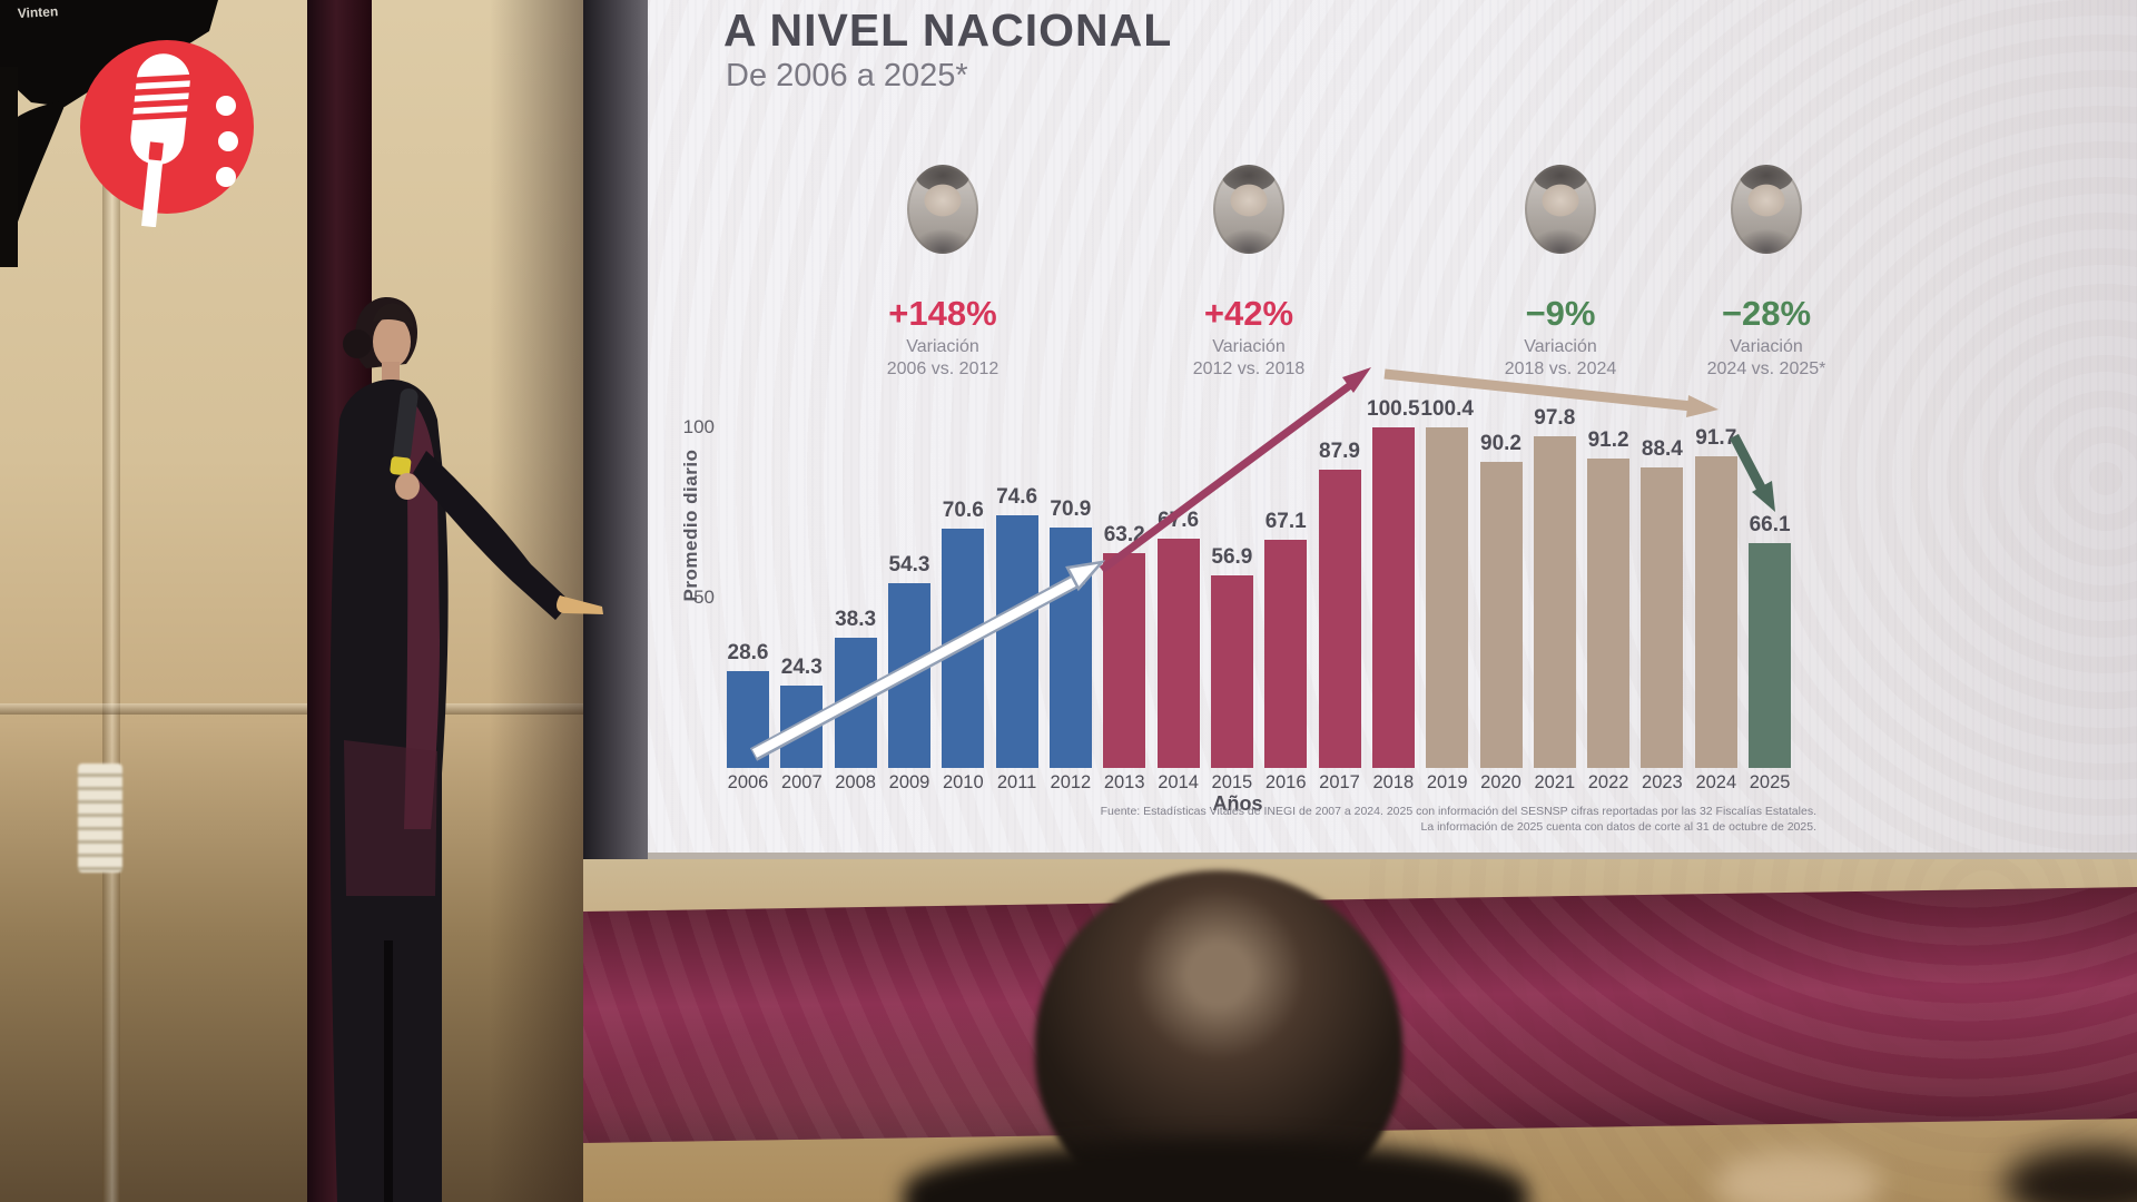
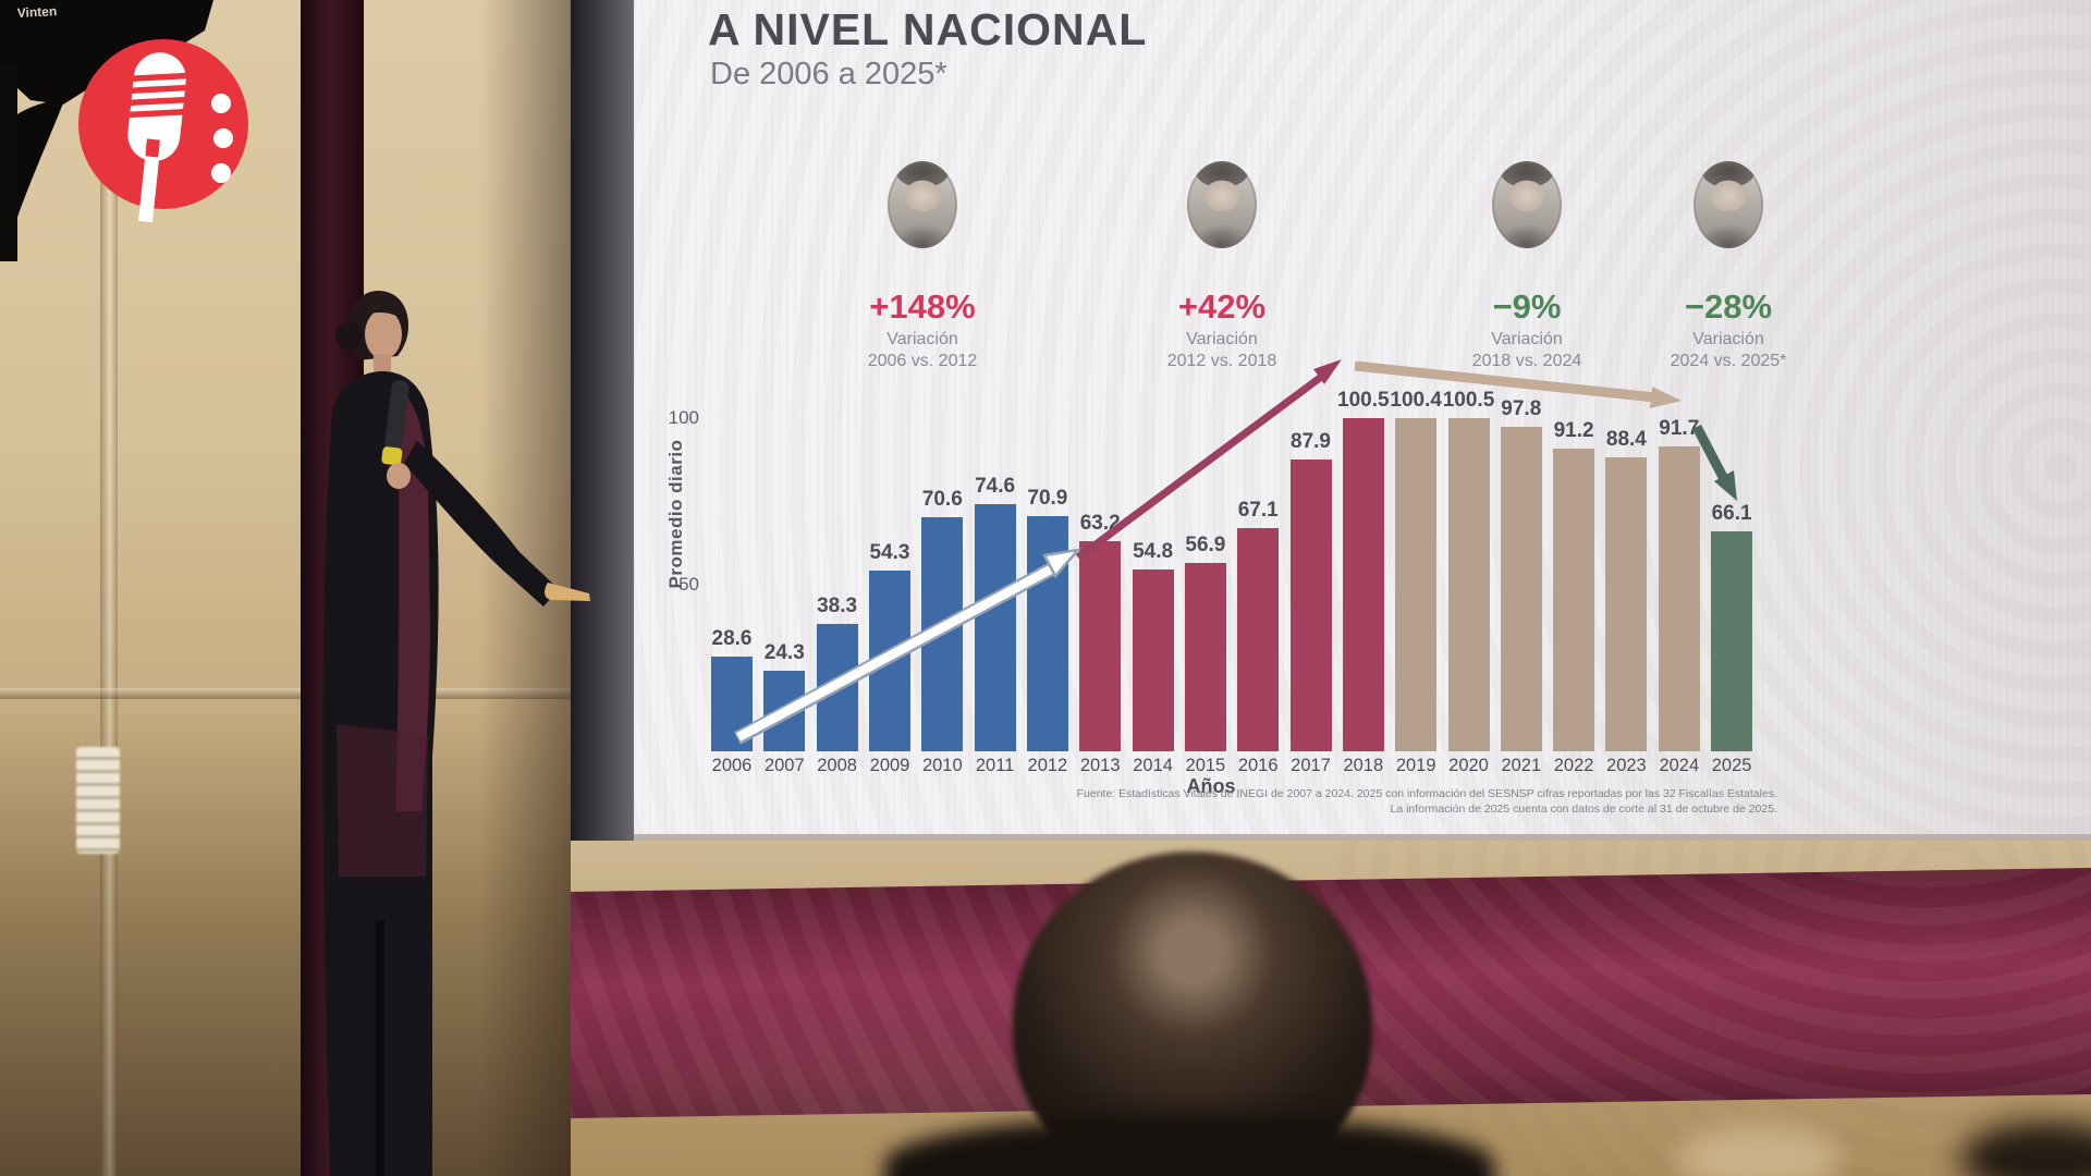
2014: 67.6 -> 54.8
2020: 90.2 -> 100.5
